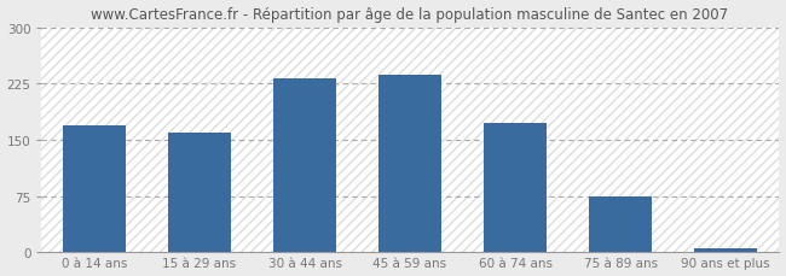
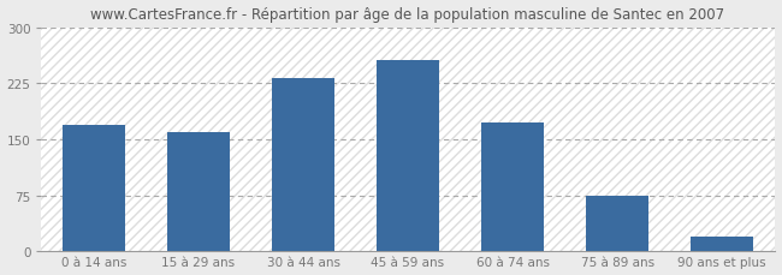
45 à 59 ans: 237 -> 256
90 ans et plus: 5 -> 20
